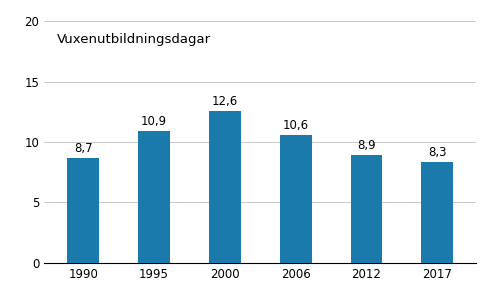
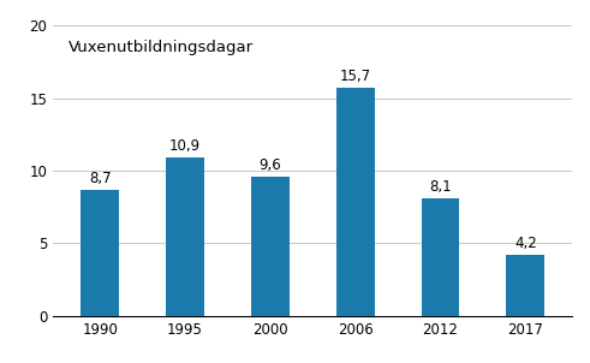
2000: 12,6 -> 9,6
2006: 10,6 -> 15,7
2012: 8,9 -> 8,1
2017: 8,3 -> 4,2
